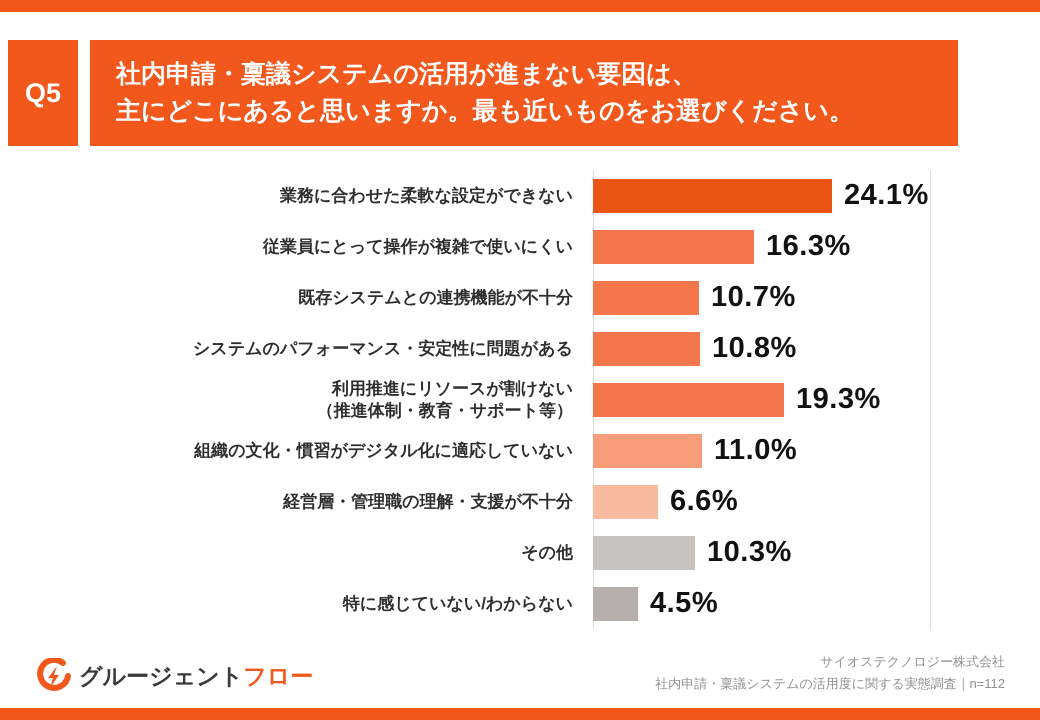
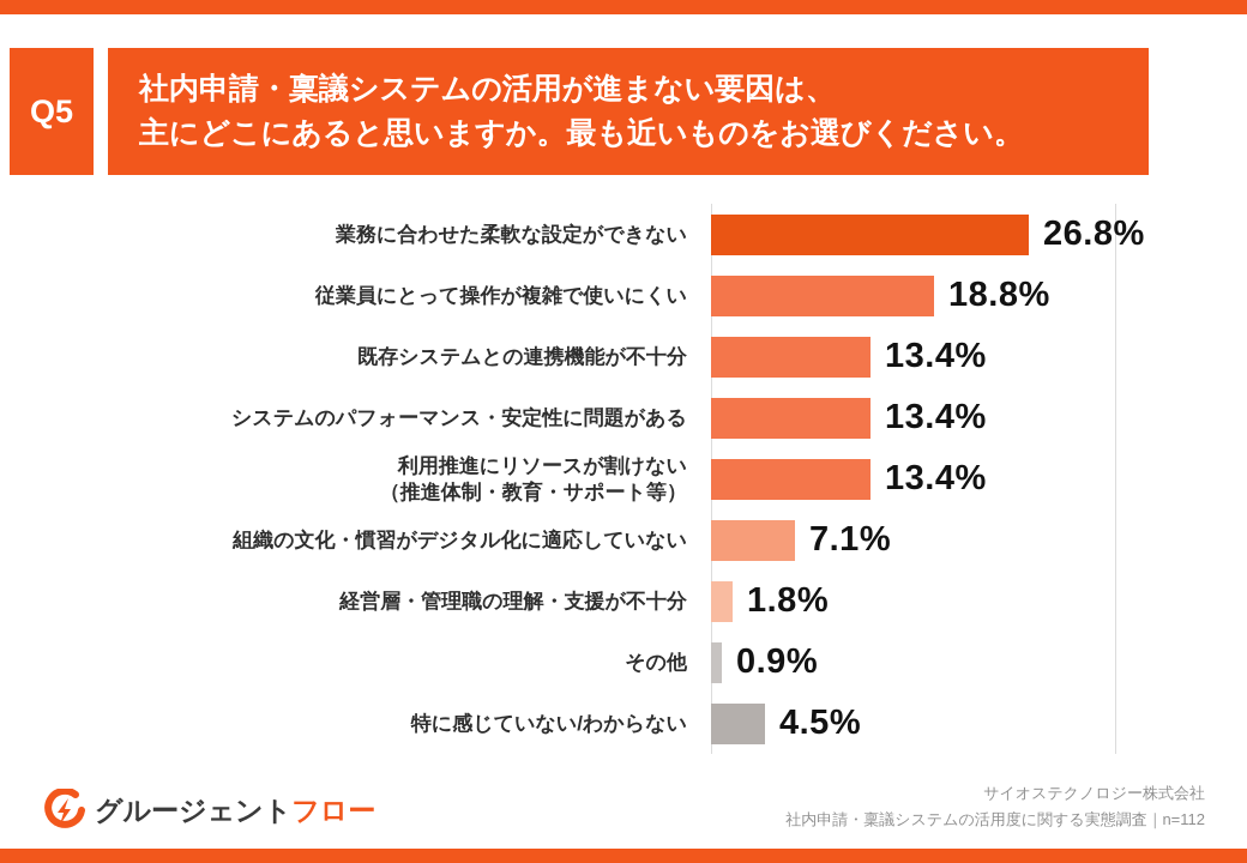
業務に合わせた柔軟な設定ができない: 24.1% -> 26.8%
従業員にとって操作が複雑で使いにくい: 16.3% -> 18.8%
既存システムとの連携機能が不十分: 10.7% -> 13.4%
システムのパフォーマンス・安定性に問題がある: 10.8% -> 13.4%
利用推進にリソースが割けない （推進体制・教育・サポート等）: 19.3% -> 13.4%
組織の文化・慣習がデジタル化に適応していない: 11.0% -> 7.1%
経営層・管理職の理解・支援が不十分: 6.6% -> 1.8%
その他: 10.3% -> 0.9%
